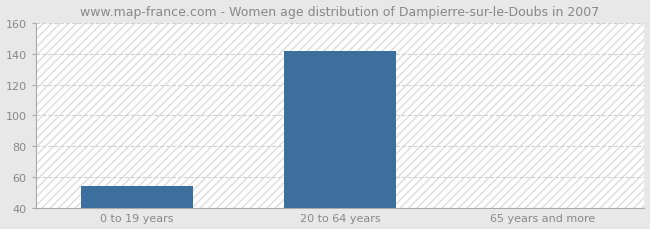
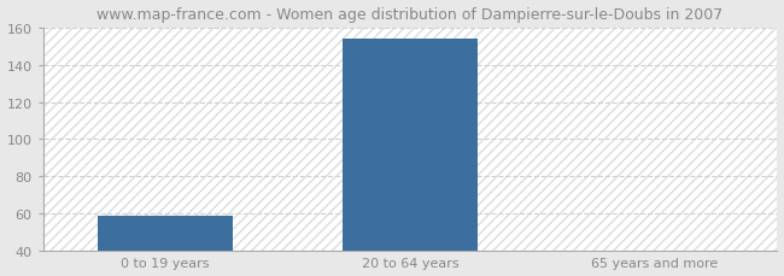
0 to 19 years: 54 -> 59
20 to 64 years: 142 -> 154
